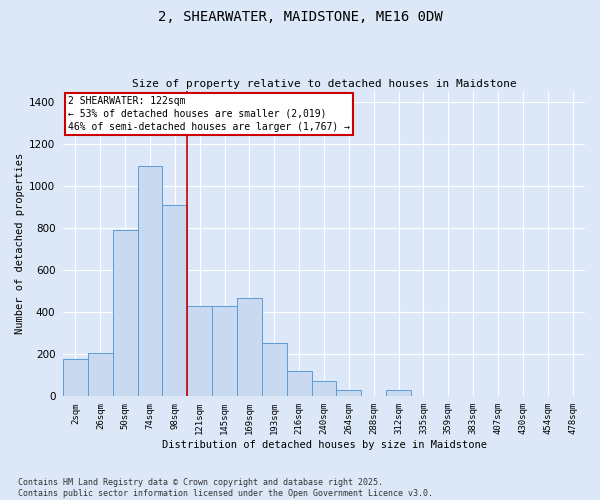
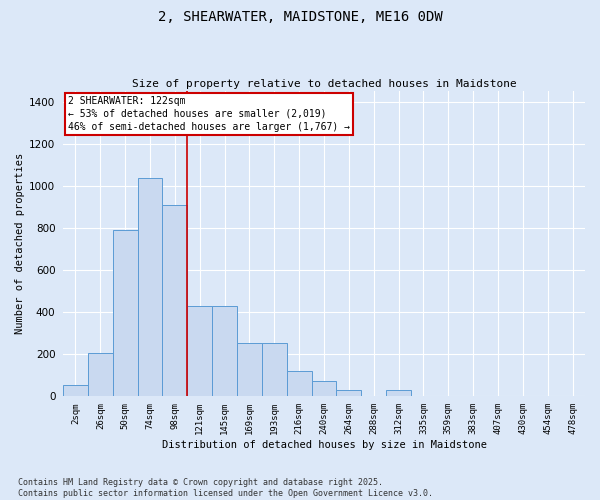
2sqm: 175 -> 50
74sqm: 1095 -> 1035
169sqm: 465 -> 250
